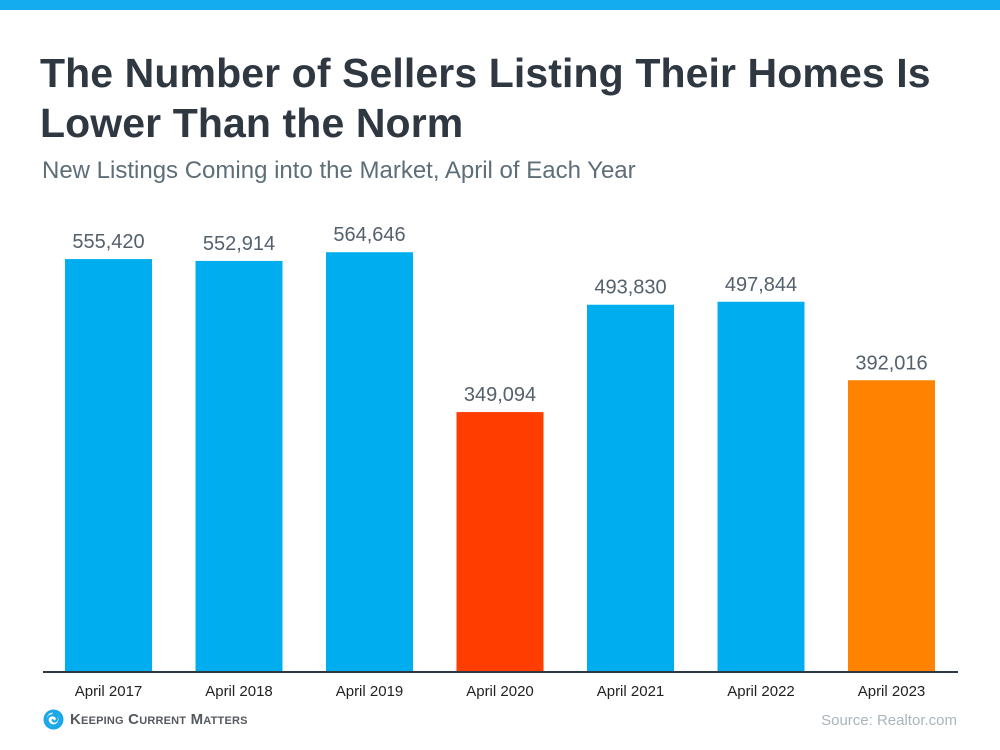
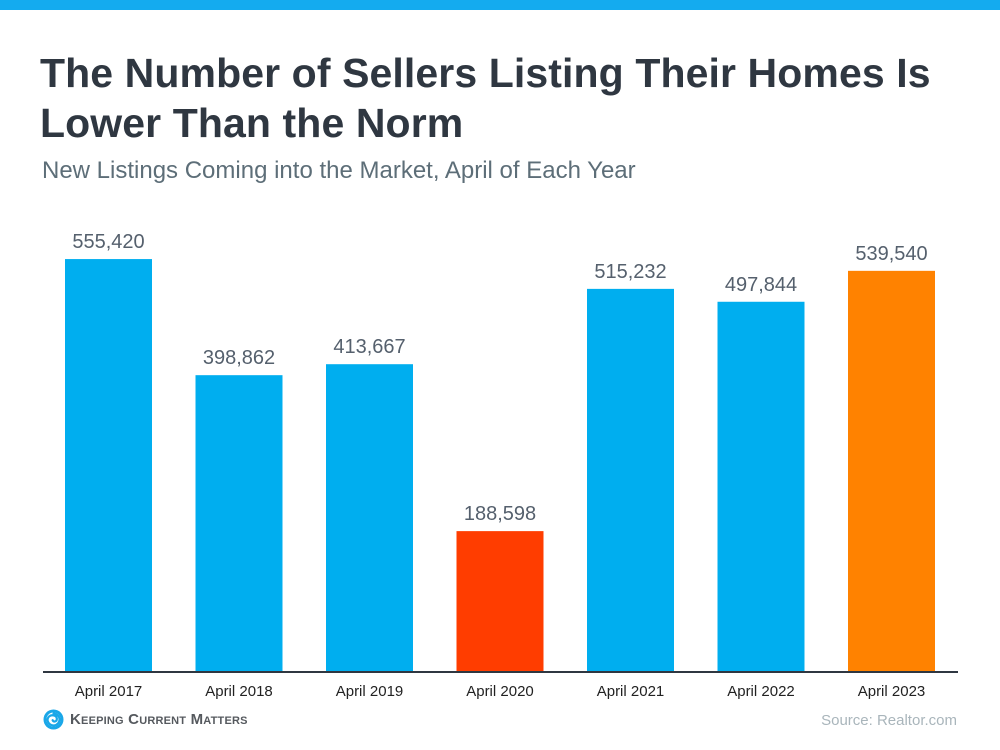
April 2018: 552,914 -> 398,862
April 2019: 564,646 -> 413,667
April 2020: 349,094 -> 188,598
April 2021: 493,830 -> 515,232
April 2023: 392,016 -> 539,540
